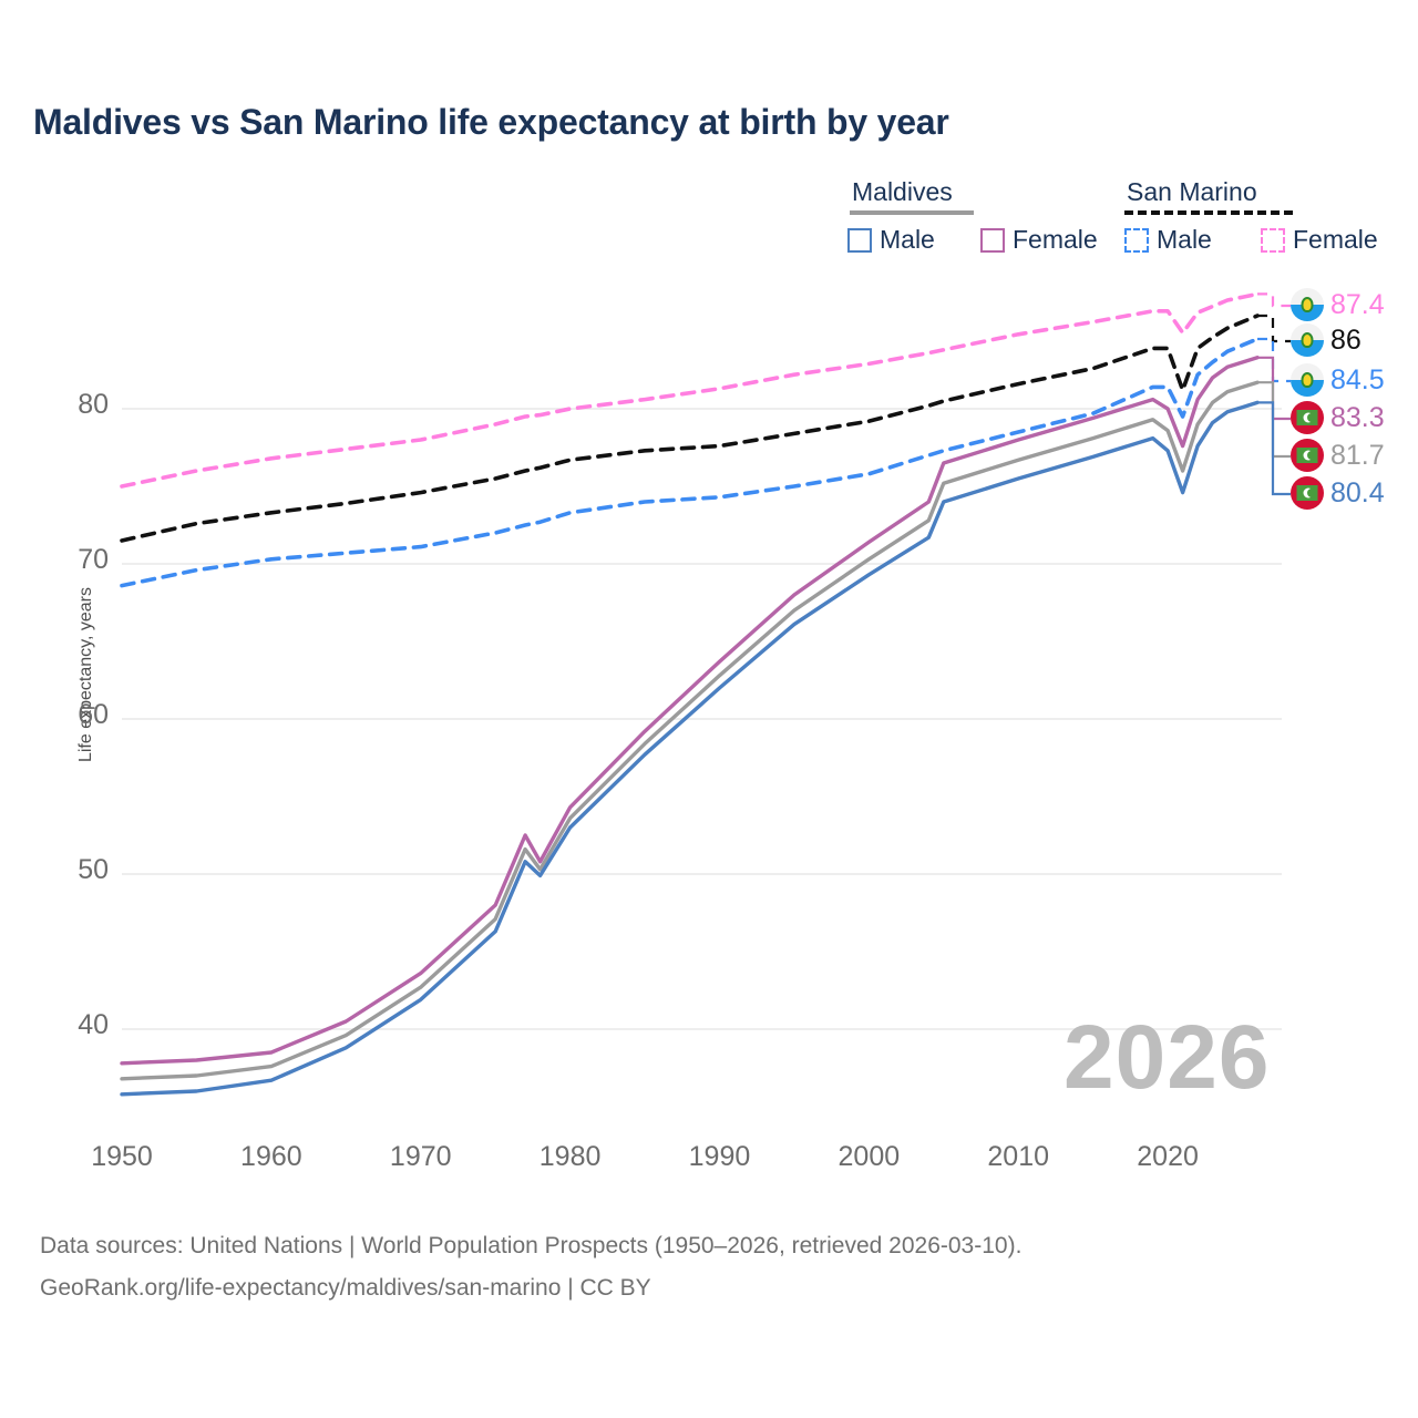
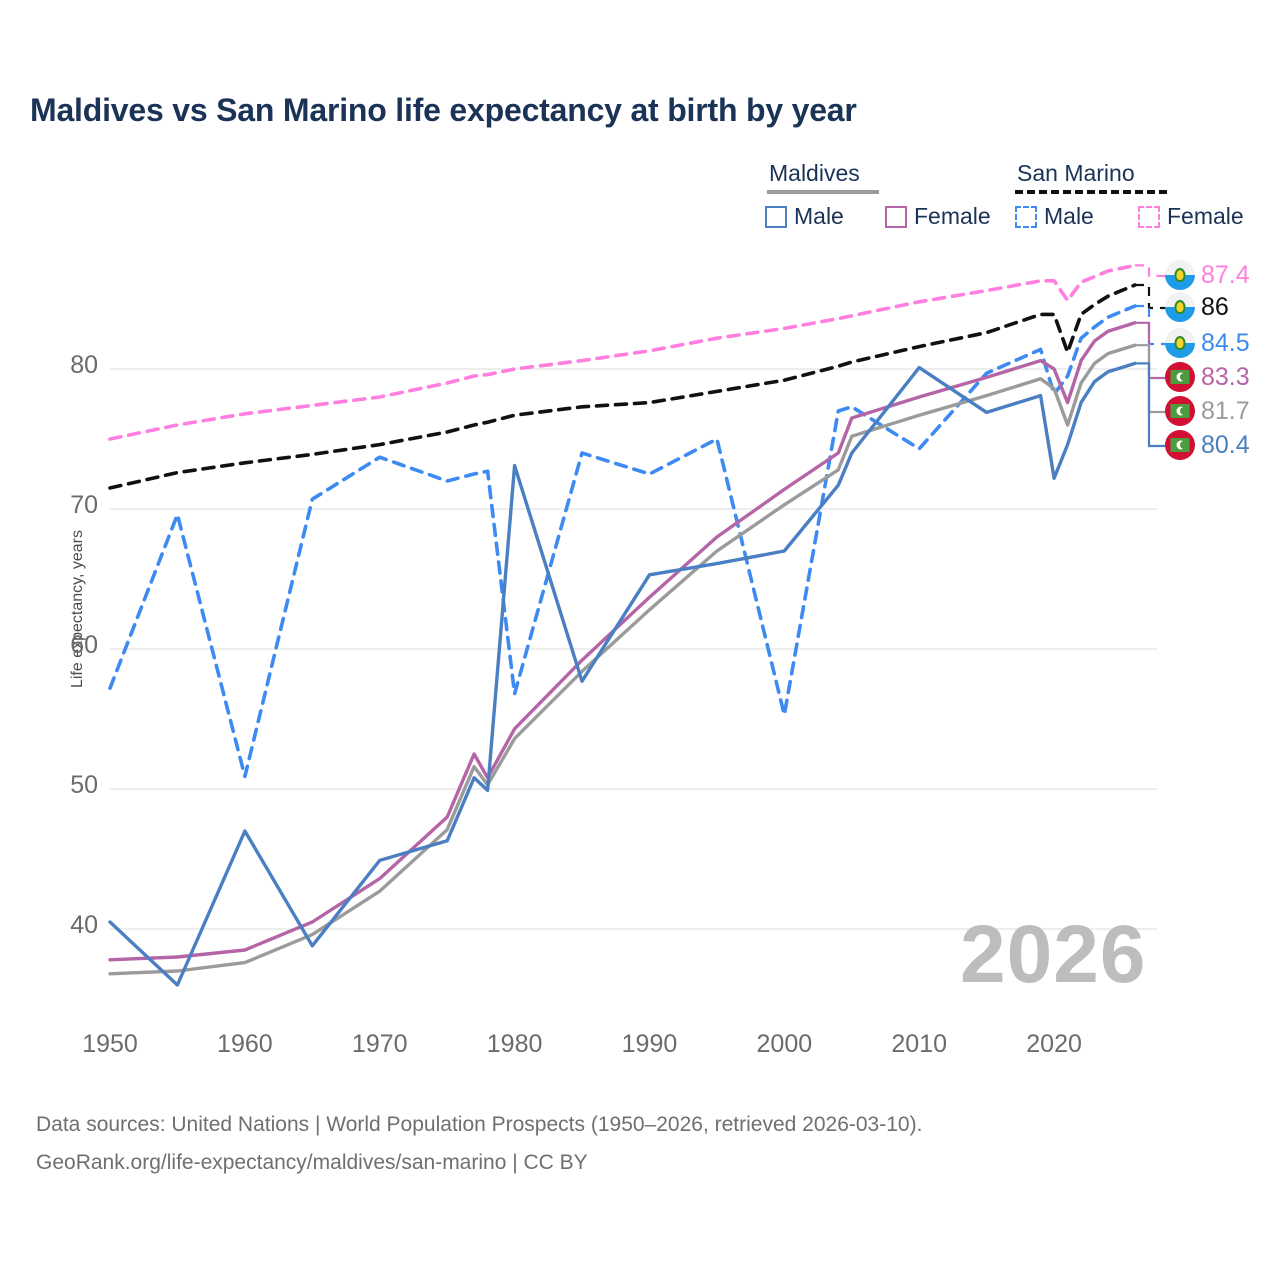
San Marino Male/1950: 68.6 -> 57.2
Maldives Male/1950: 35.8 -> 40.5
San Marino Male/1960: 70.3 -> 50.9
Maldives Male/1960: 36.7 -> 47.0
San Marino Male/1970: 71.1 -> 73.7
Maldives Male/1970: 41.9 -> 44.9
San Marino Male/1980: 73.3 -> 56.8
Maldives Male/1980: 53.0 -> 73.1
San Marino Male/1990: 74.3 -> 72.5
Maldives Male/1990: 62.0 -> 65.3
San Marino Male/2000: 75.8 -> 55.3
Maldives Male/2000: 69.3 -> 67.0
San Marino Male/2010: 78.5 -> 74.3
Maldives Male/2010: 75.5 -> 80.1
San Marino Male/2020: 81.4 -> 78.2
Maldives Male/2020: 77.3 -> 72.2
